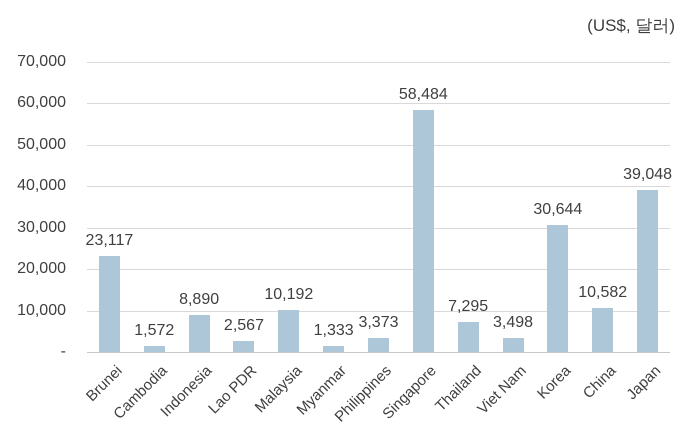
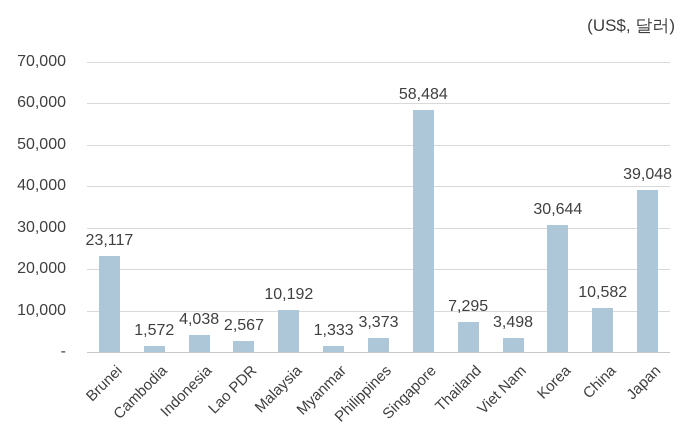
Indonesia: 8,890 -> 4,038
